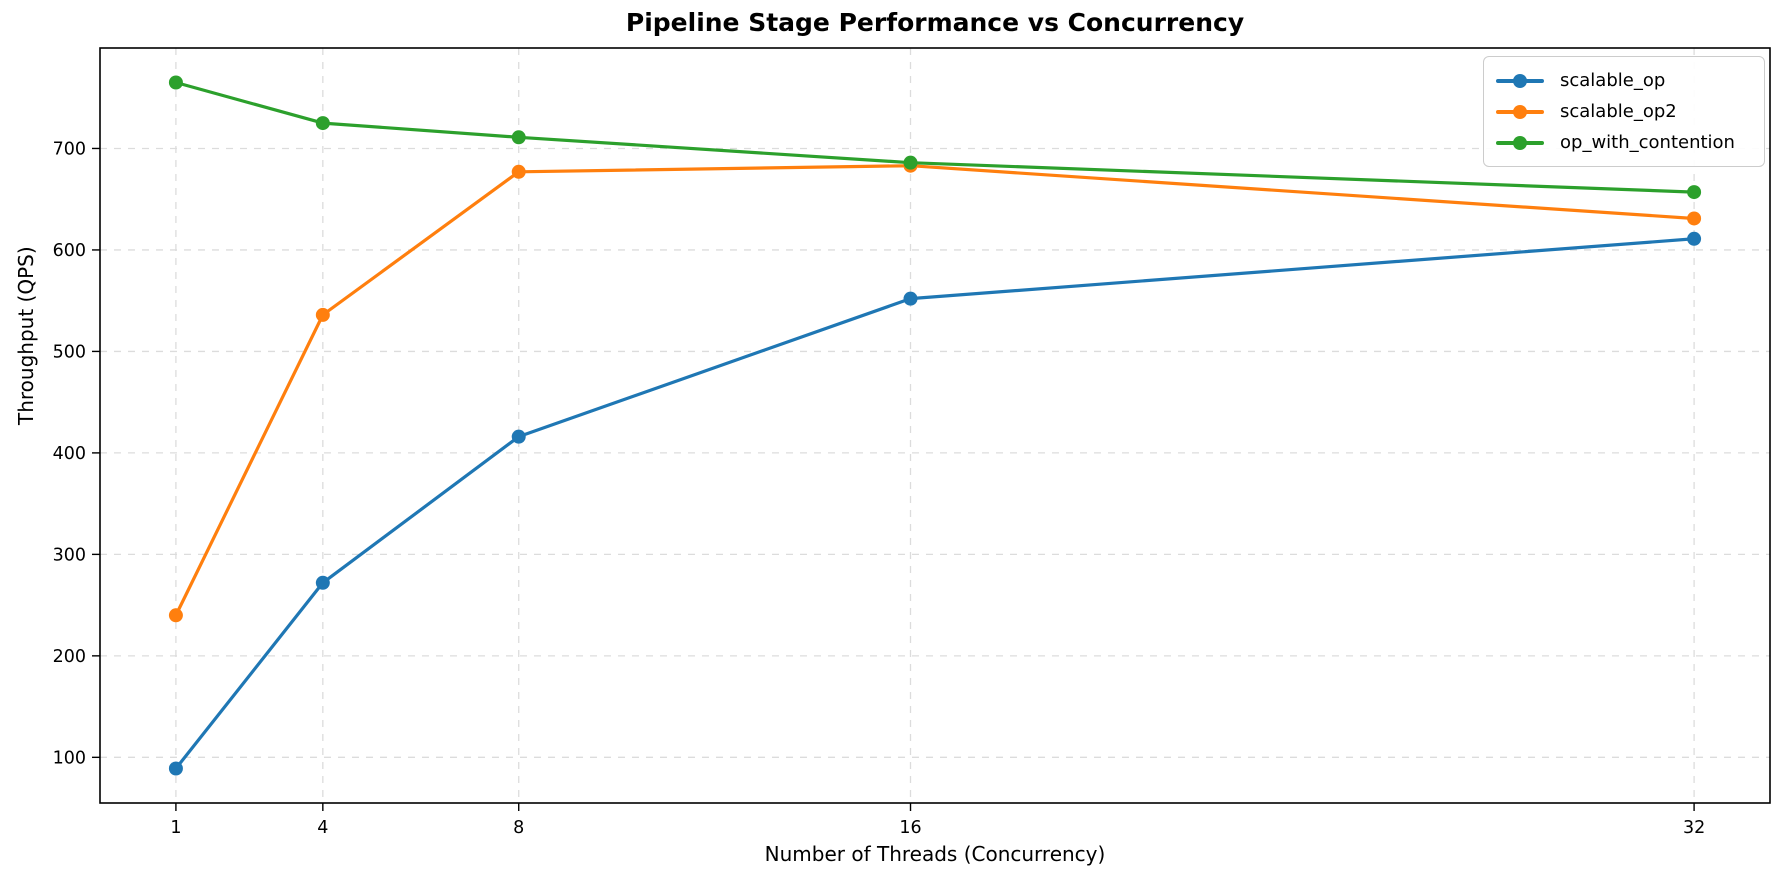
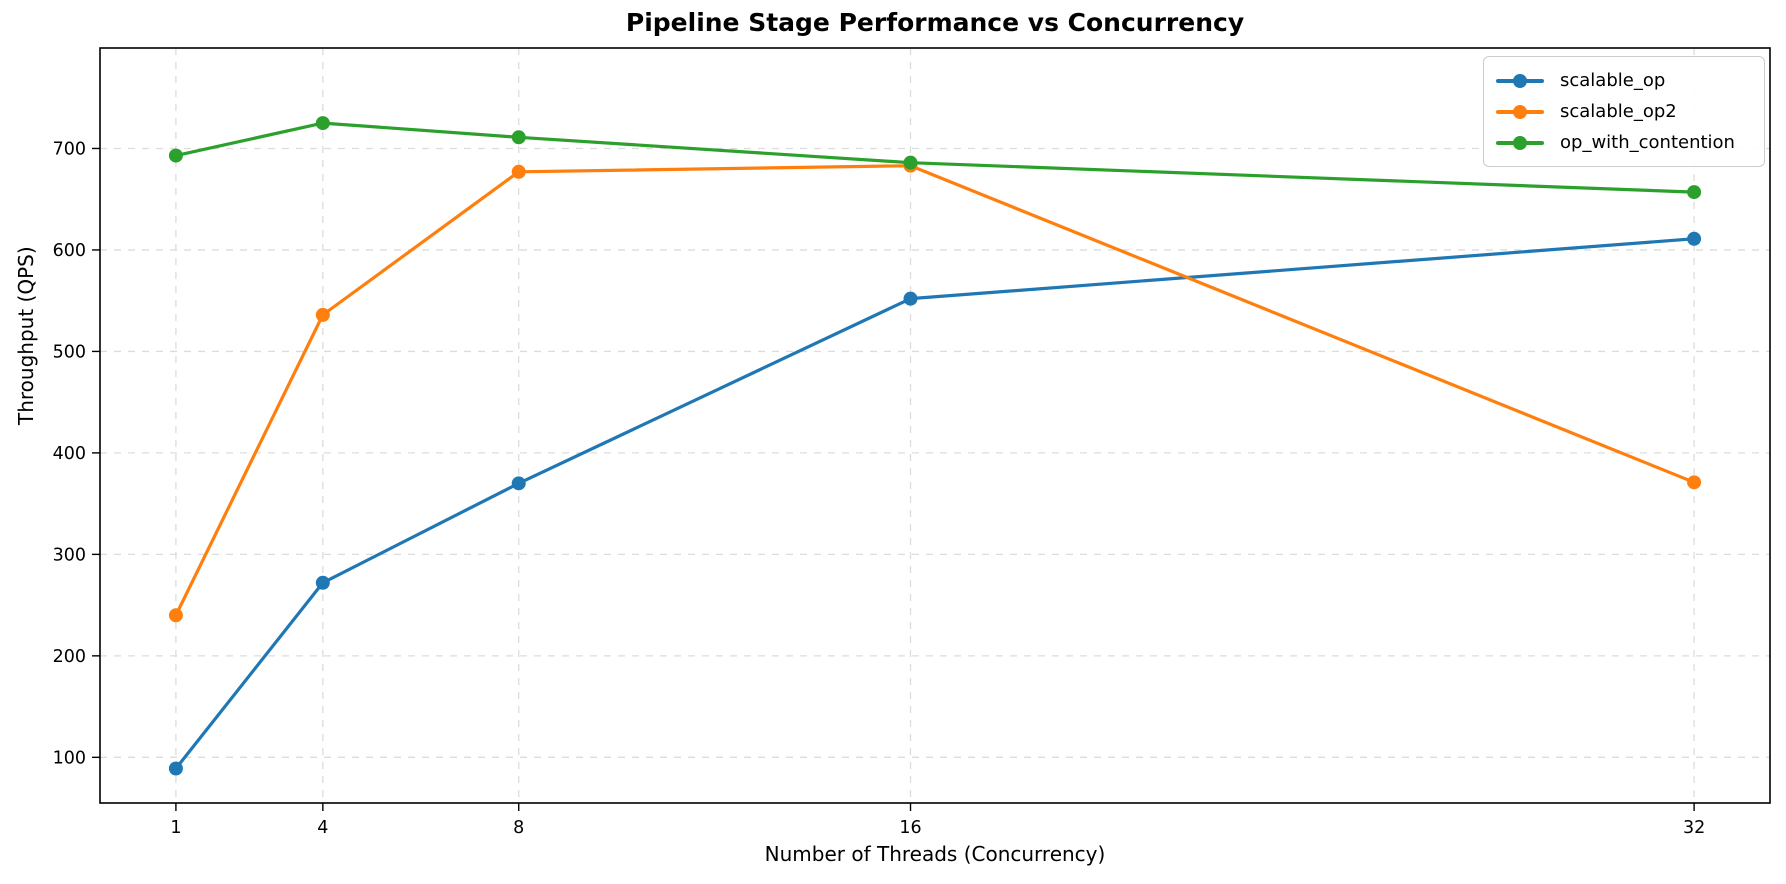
op_with_contention/1: 765 -> 693
scalable_op/8: 416 -> 370
scalable_op2/32: 631 -> 371
